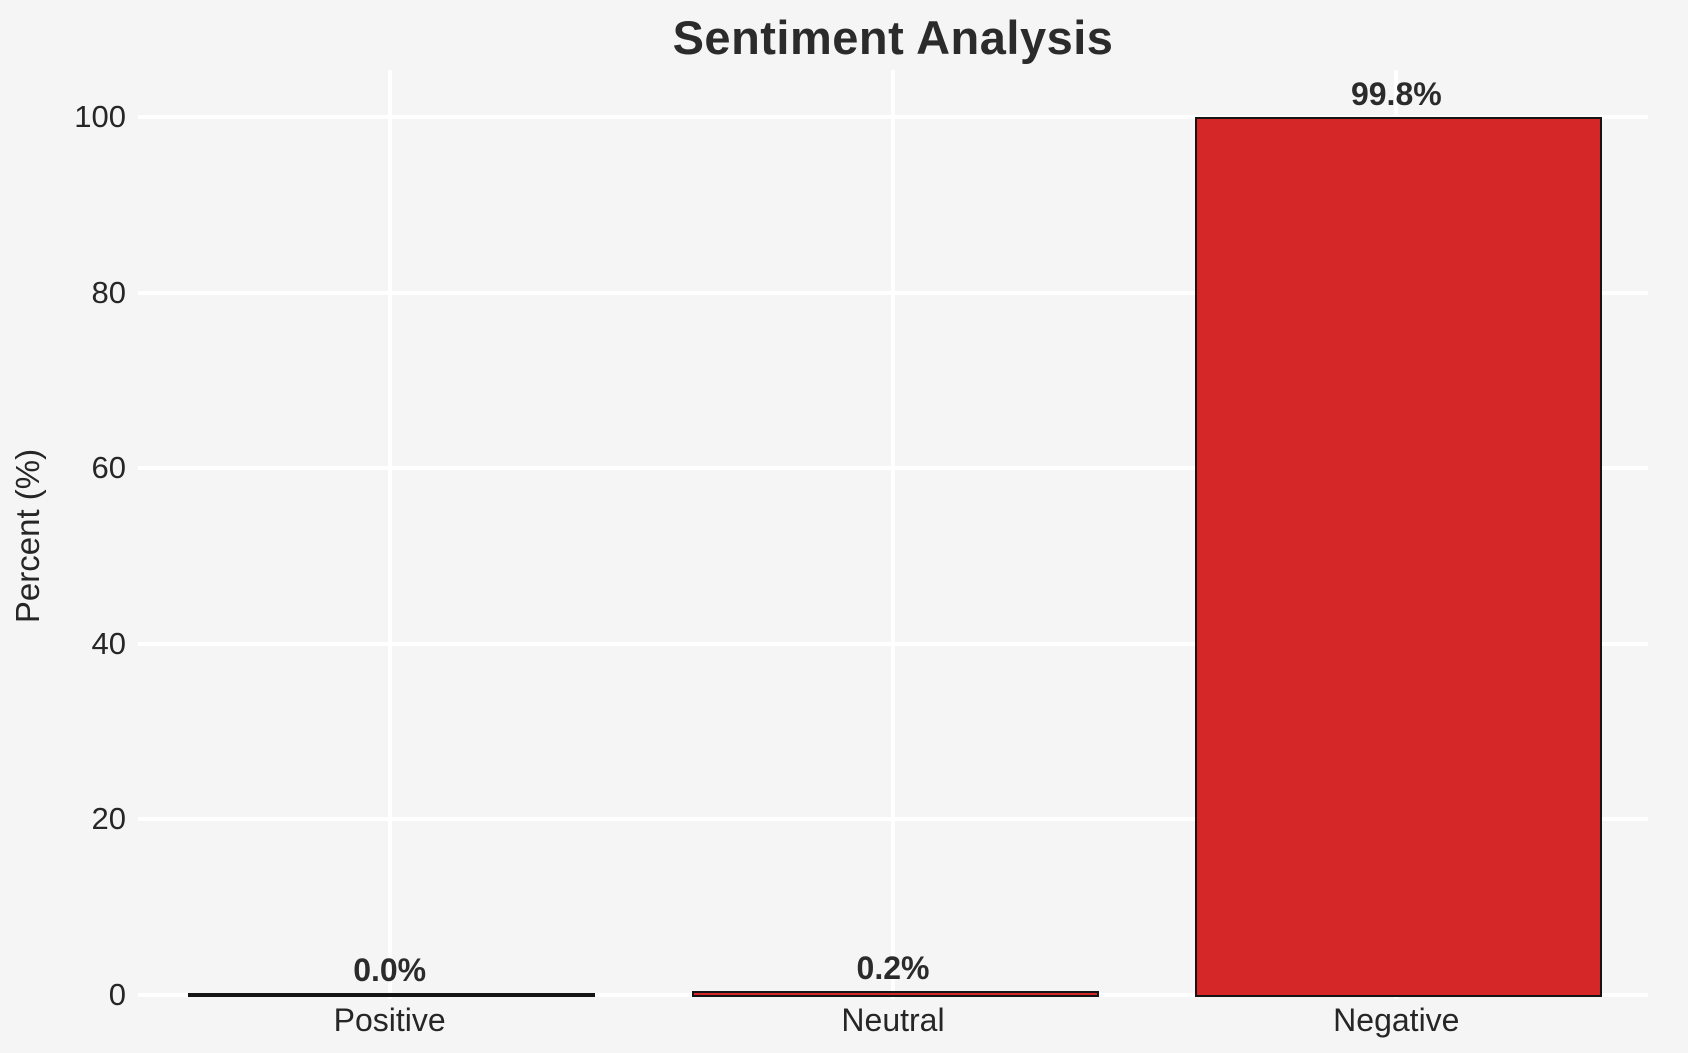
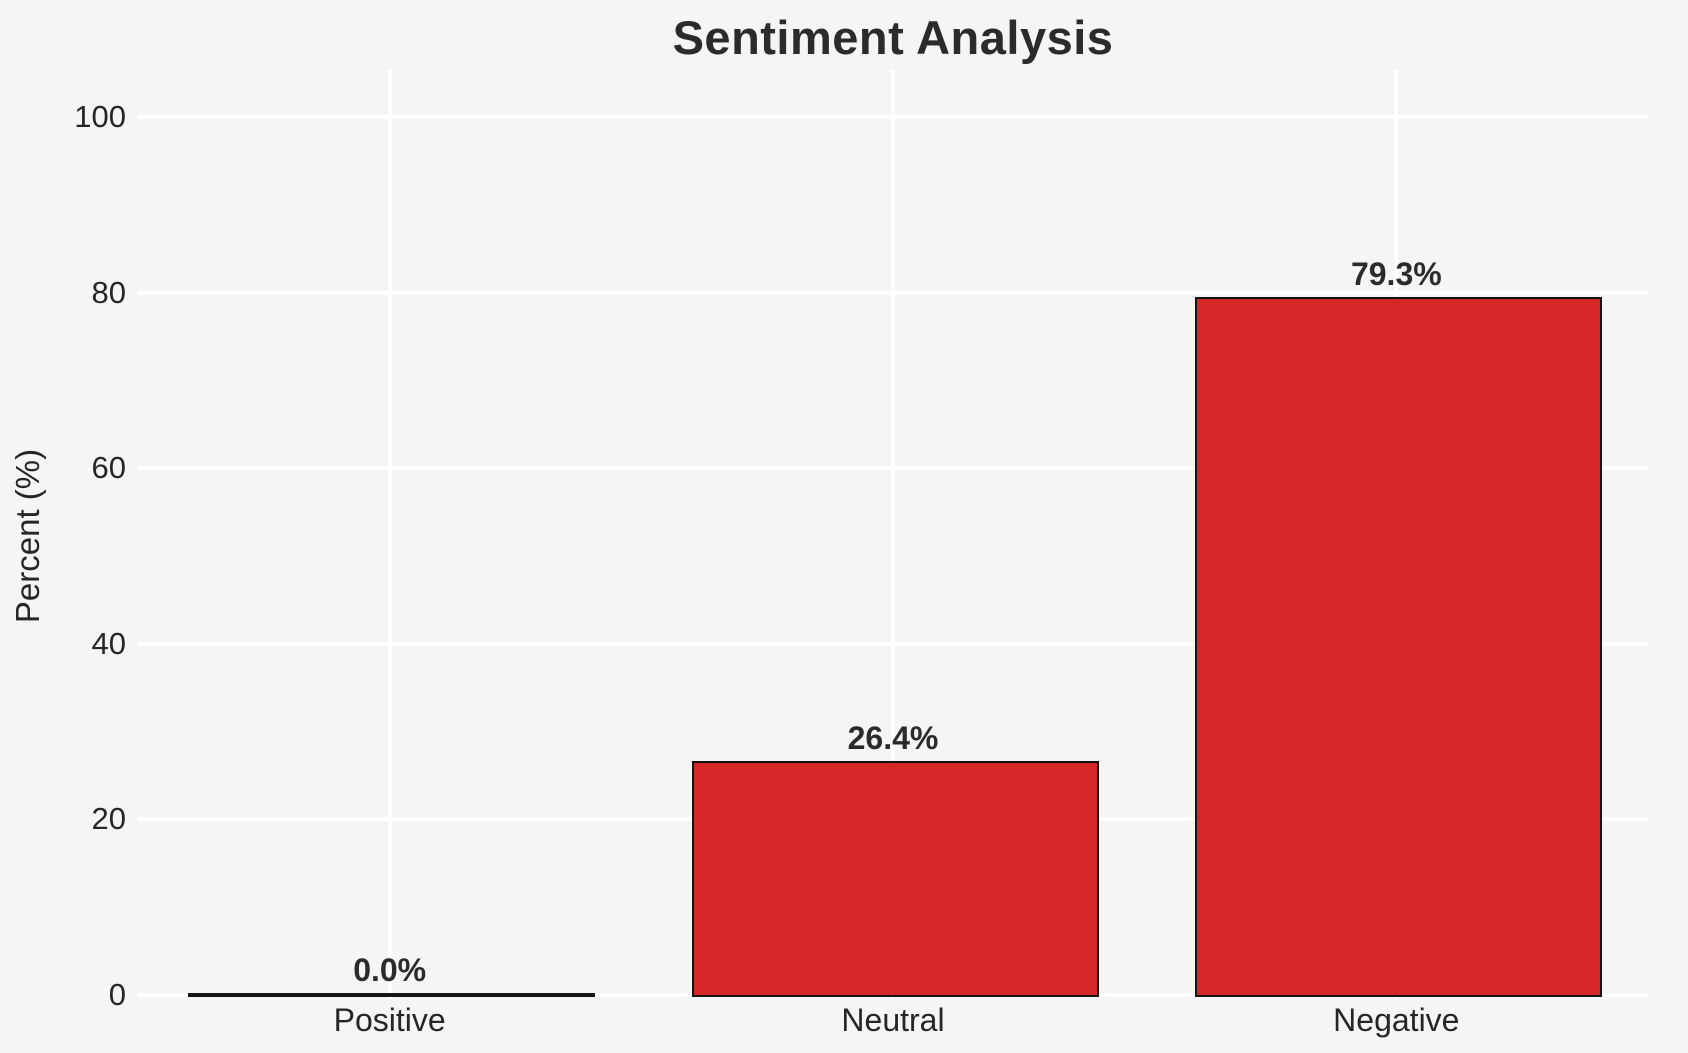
Neutral: 0.2% -> 26.4%
Negative: 99.8% -> 79.3%
